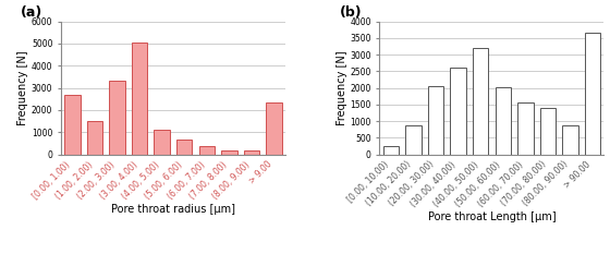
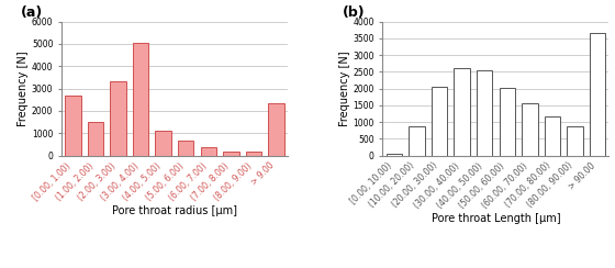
[0.00, 10.00): 250 -> 50
(40.00, 50.00): 3200 -> 2530
(70.00, 80.00): 1400 -> 1160
